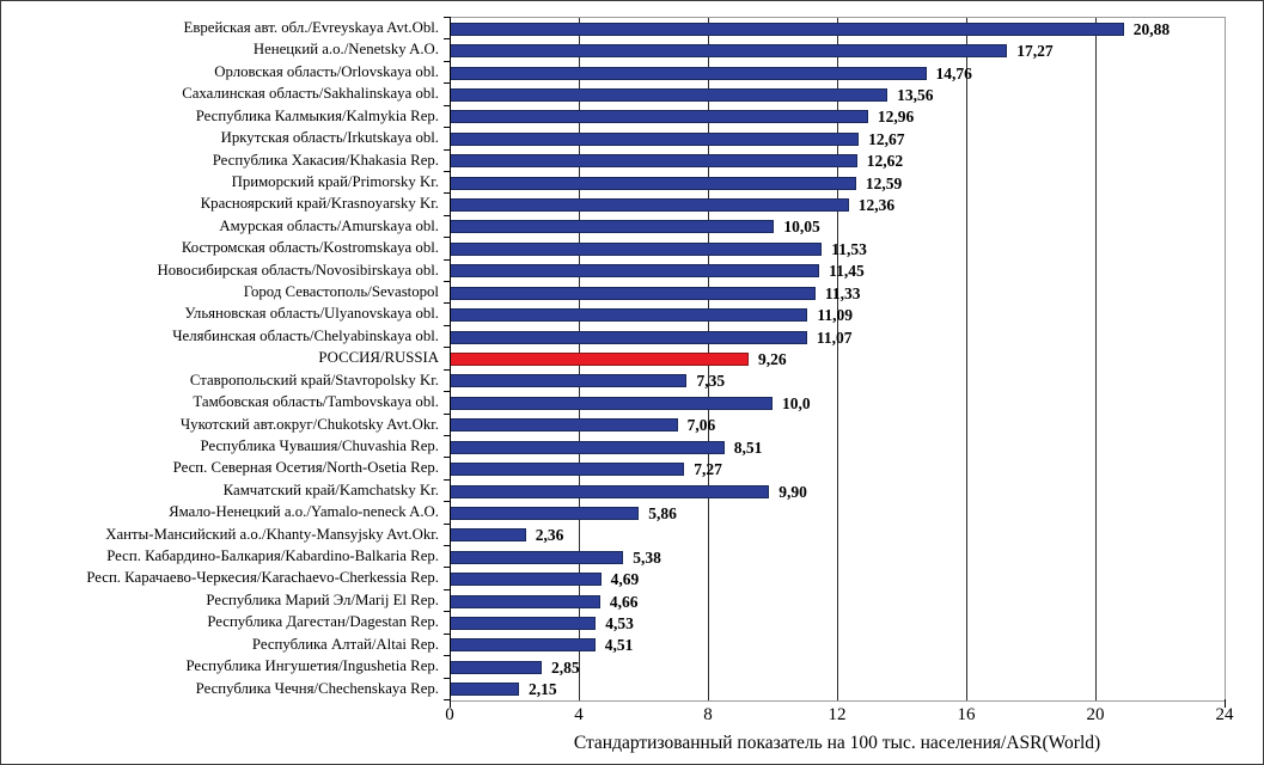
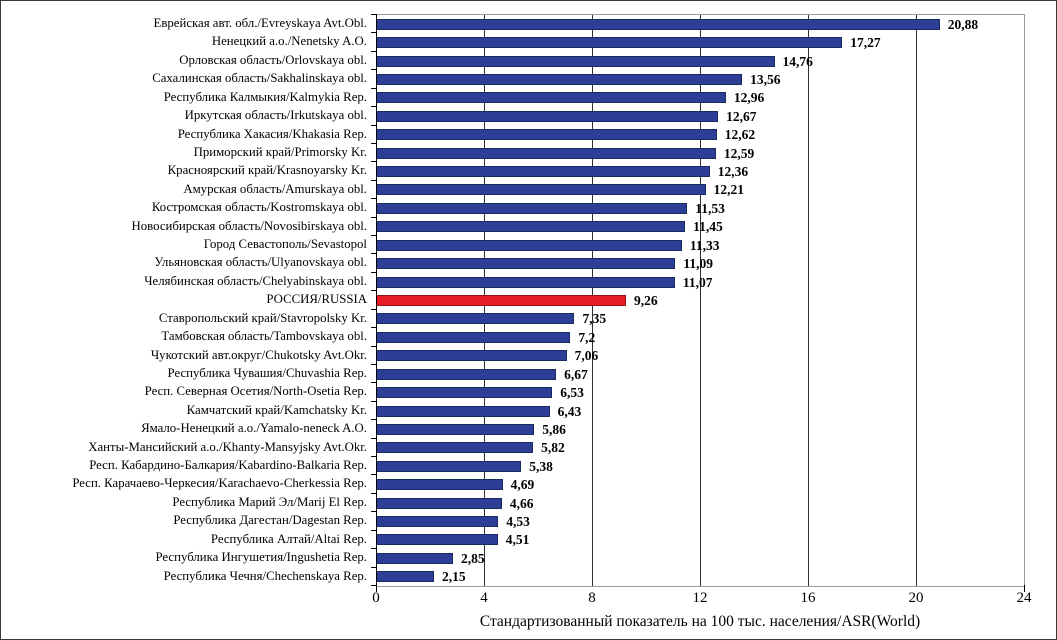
Амурская область/Amurskaya obl.: 10,05 -> 12,21
Тамбовская область/Tambovskaya obl.: 10,0 -> 7,2
Республика Чувашия/Chuvashia Rep.: 8,51 -> 6,67
Респ. Северная Осетия/North-Osetia Rep.: 7,27 -> 6,53
Камчатский край/Kamchatsky Kr.: 9,90 -> 6,43
Ханты-Мансийский а.о./Khanty-Mansyjsky Avt.Okr.: 2,36 -> 5,82
